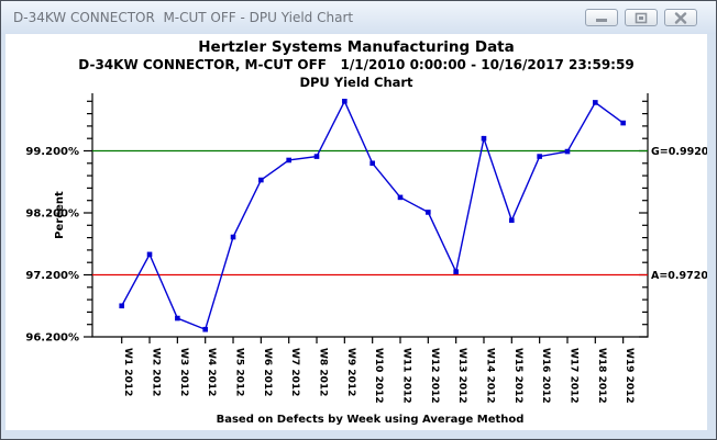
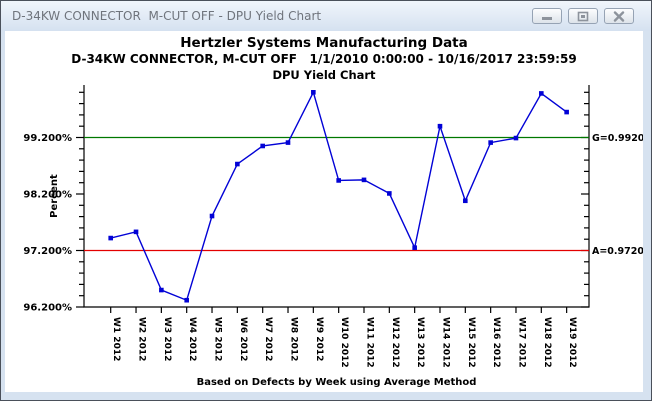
W1 2012: 96.7% -> 97.4%
W10 2012: 99.0% -> 98.4%
